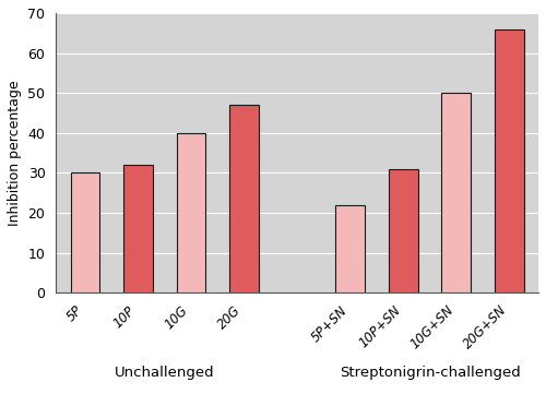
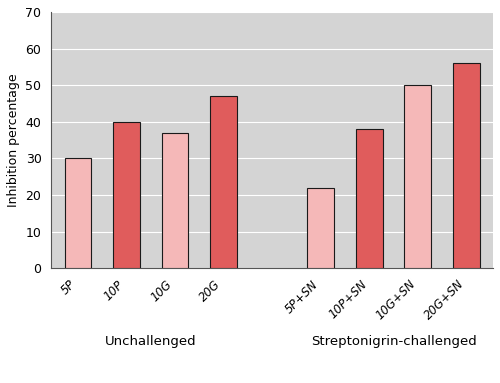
10P: 32 -> 40
10G: 40 -> 37
10P+SN: 31 -> 38
20G+SN: 66 -> 56
